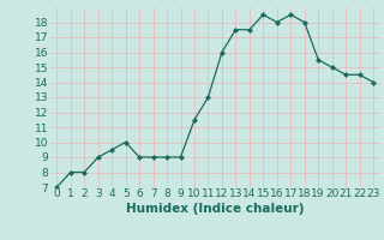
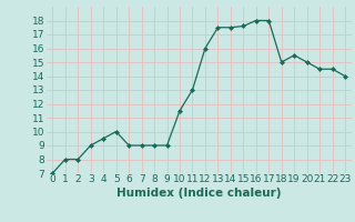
15: 18.5 -> 17.6
17: 18.5 -> 18.0
18: 18.0 -> 15.0
